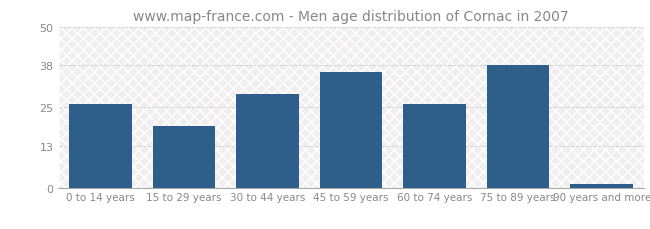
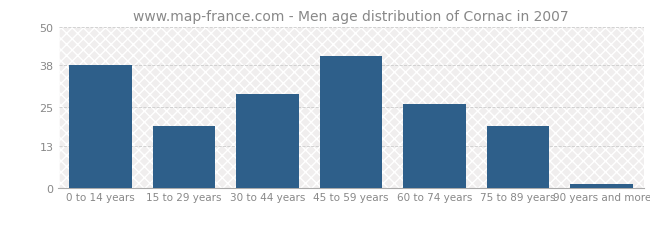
0 to 14 years: 26 -> 38
45 to 59 years: 36 -> 41
75 to 89 years: 38 -> 19
